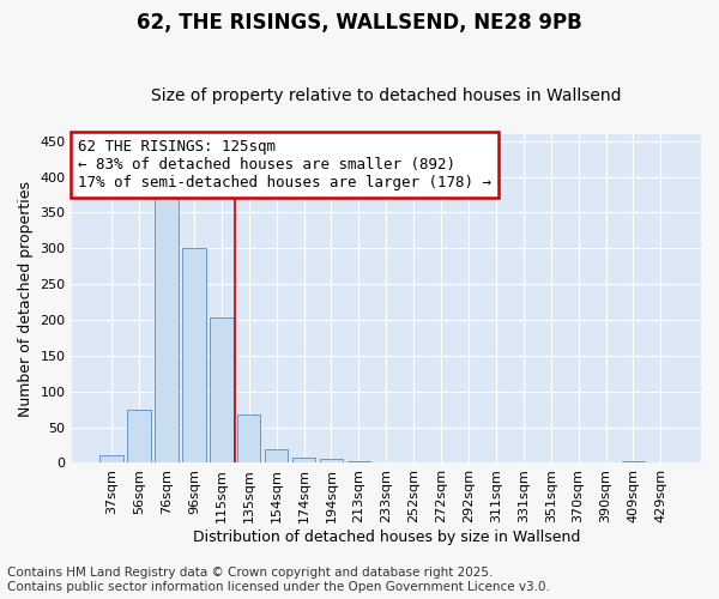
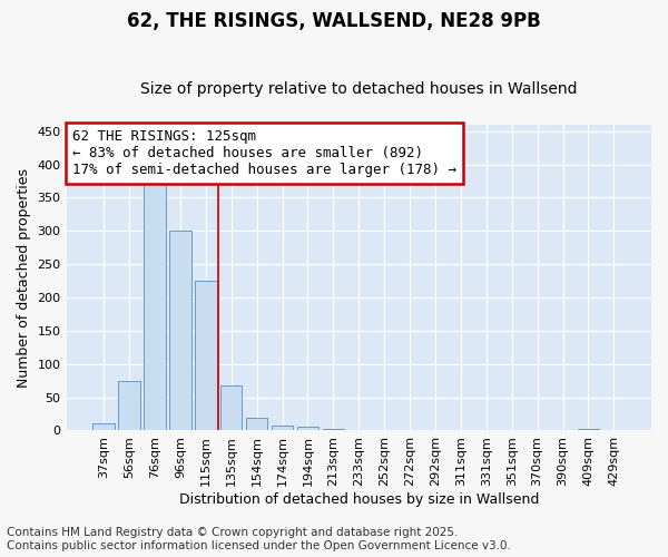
115sqm: 204 -> 225
